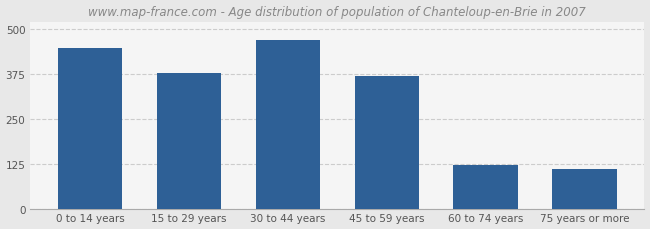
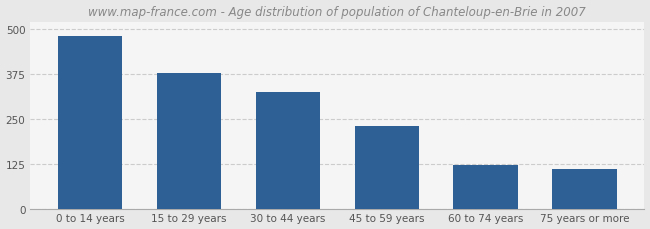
0 to 14 years: 445 -> 480
30 to 44 years: 468 -> 325
45 to 59 years: 368 -> 230
